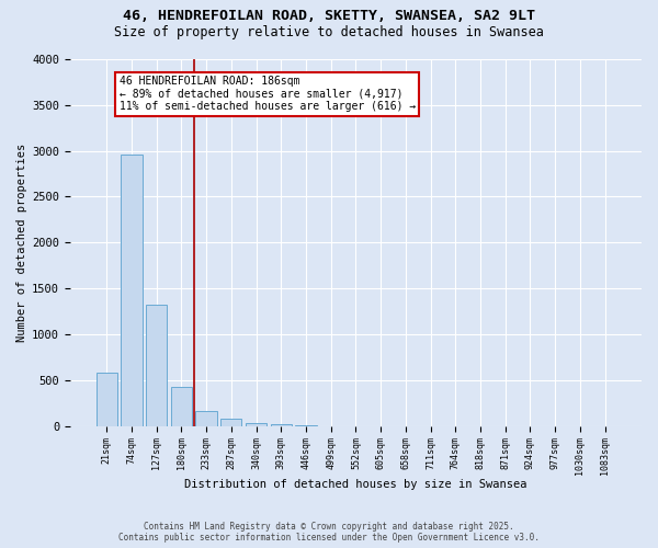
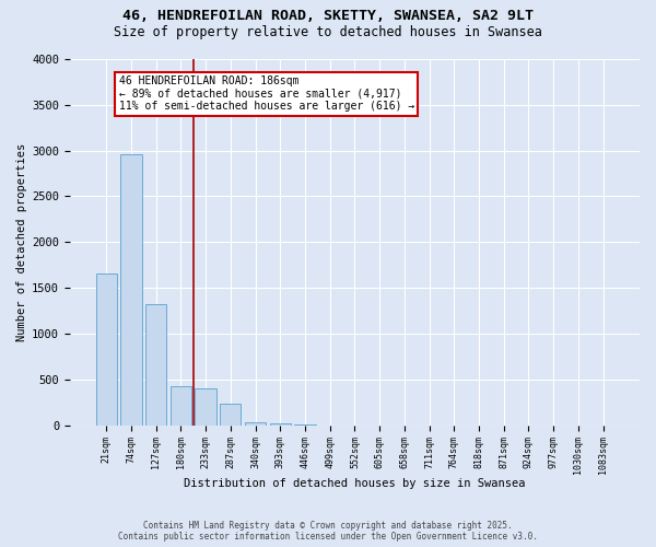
21sqm: 580 -> 1660
233sqm: 160 -> 400
287sqm: 80 -> 240
